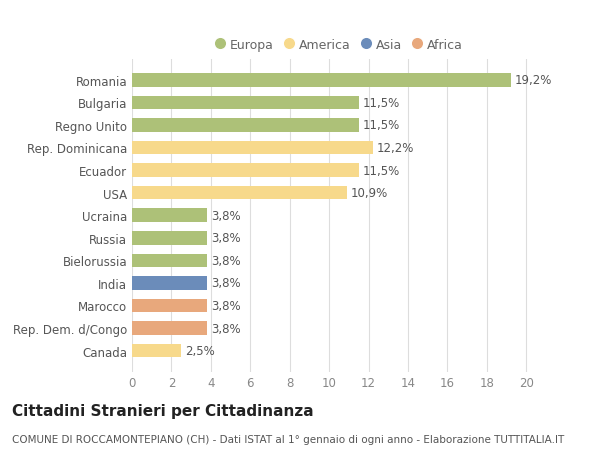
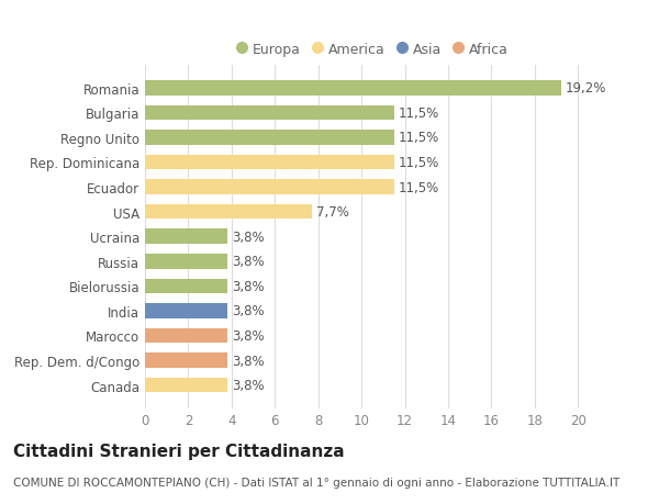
Rep. Dominicana: 12,2% -> 11,5%
USA: 10,9% -> 7,7%
Canada: 2,5% -> 3,8%
